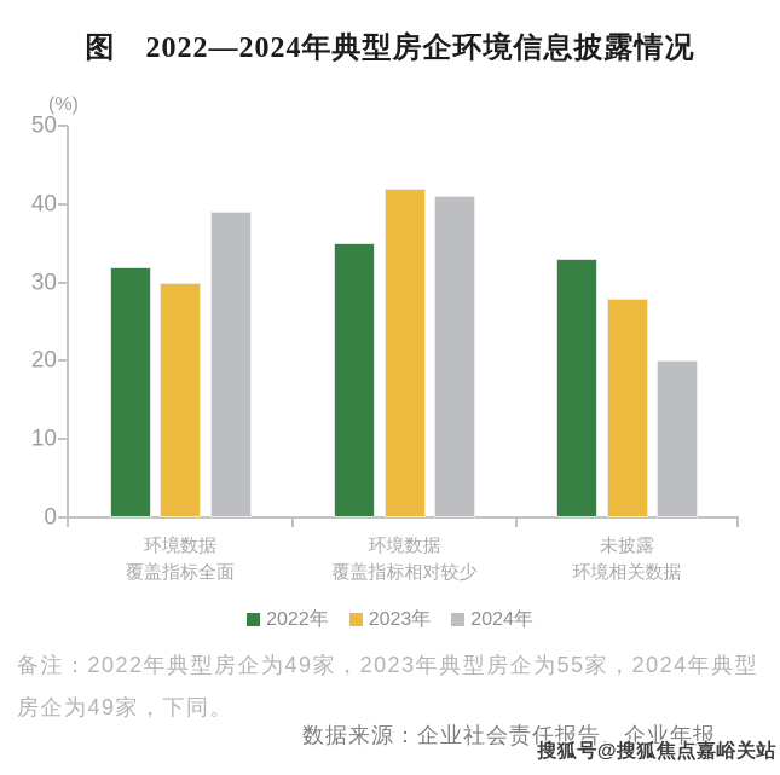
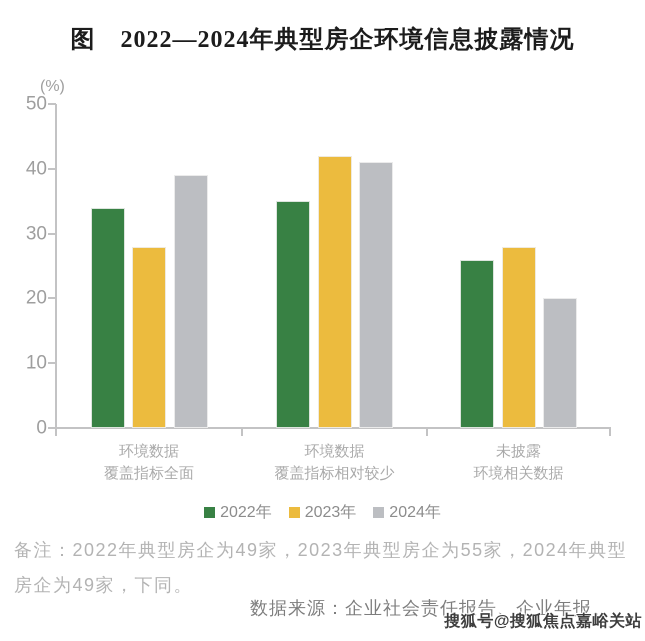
2022年/环境数据 覆盖指标全面: 32 -> 34
2023年/环境数据 覆盖指标全面: 30 -> 28
2022年/未披露 环境相关数据: 33 -> 26
